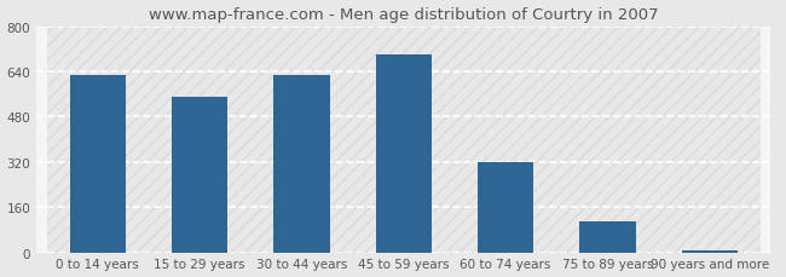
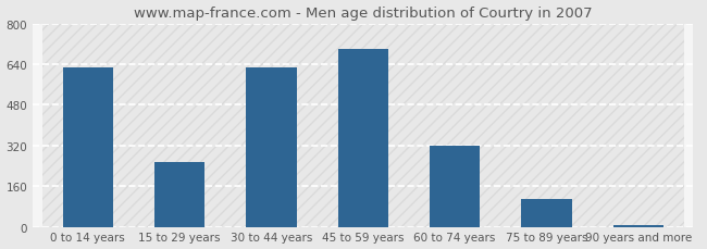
15 to 29 years: 548 -> 255
